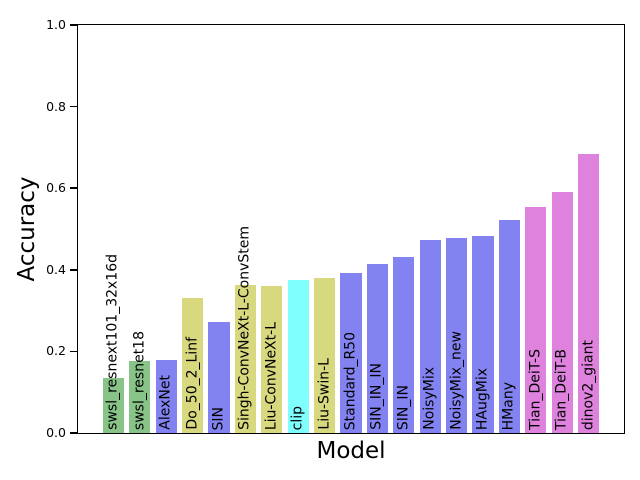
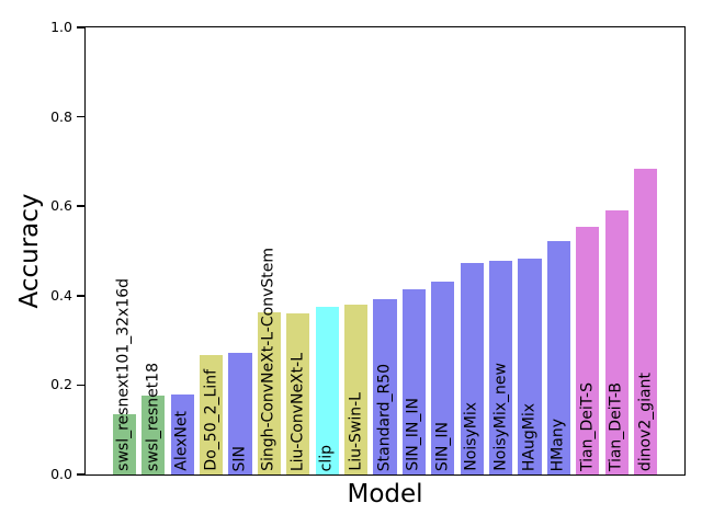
Do_50_2_Linf: 0.33 -> 0.27
